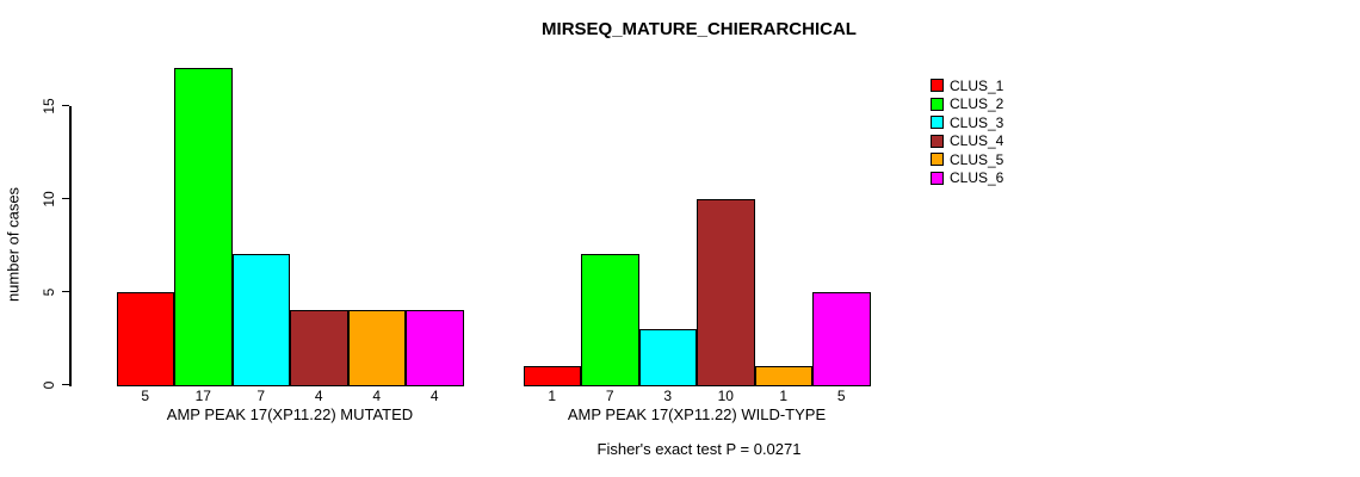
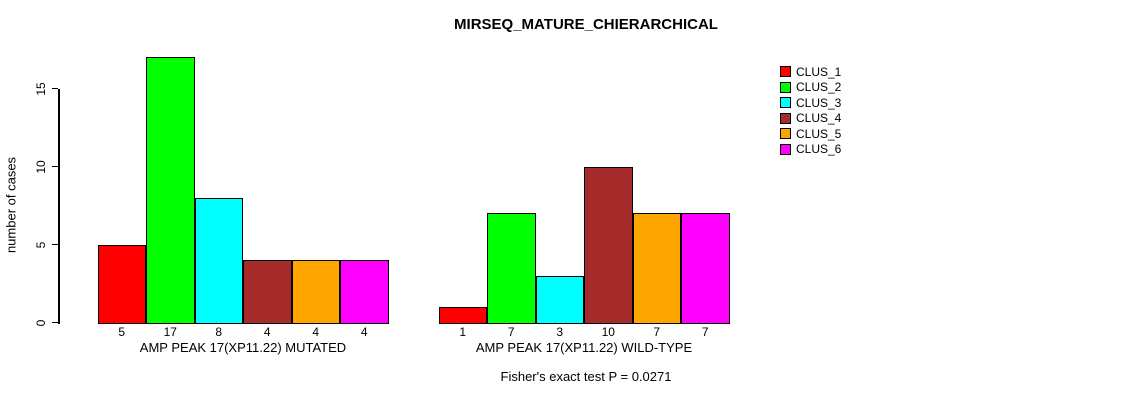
CLUS_3/AMP PEAK 17(XP11.22) MUTATED: 7 -> 8
CLUS_5/AMP PEAK 17(XP11.22) WILD-TYPE: 1 -> 7
CLUS_6/AMP PEAK 17(XP11.22) WILD-TYPE: 5 -> 7
